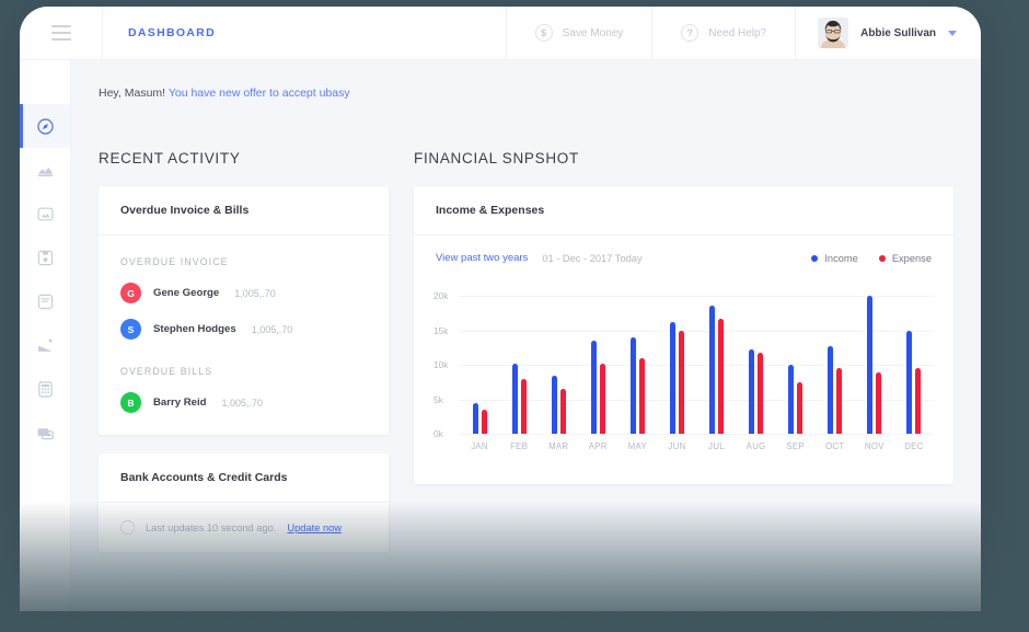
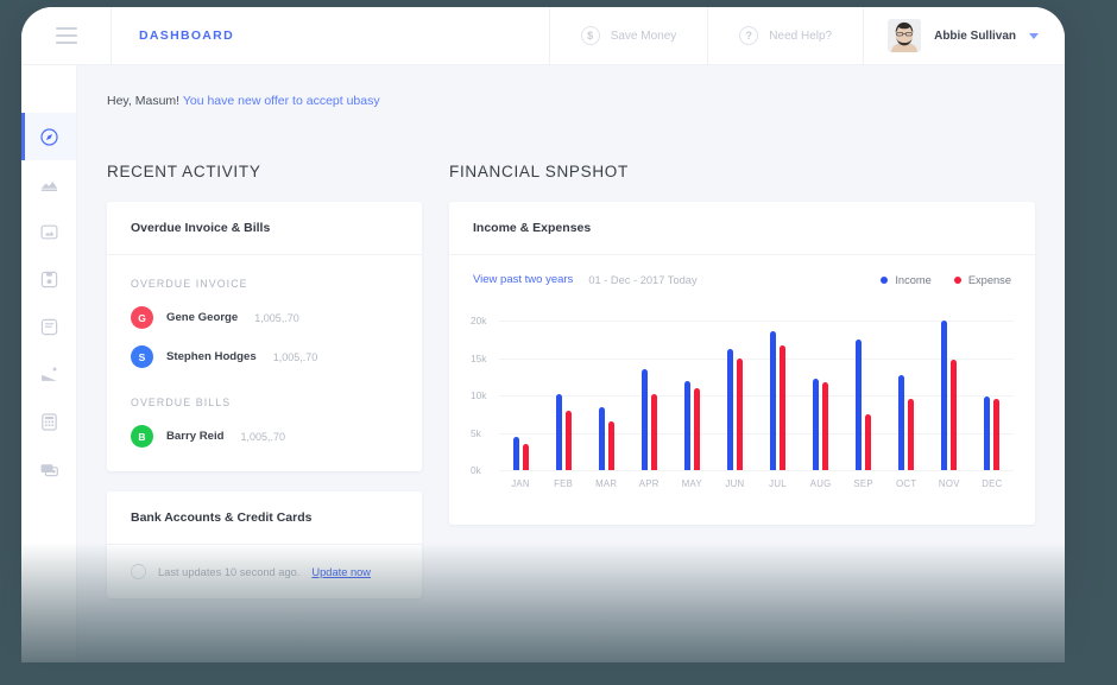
Income/MAY: 14k -> 12k
Income/SEP: 10k -> 18k
Expense/NOV: 9k -> 15k
Income/DEC: 15k -> 10k
